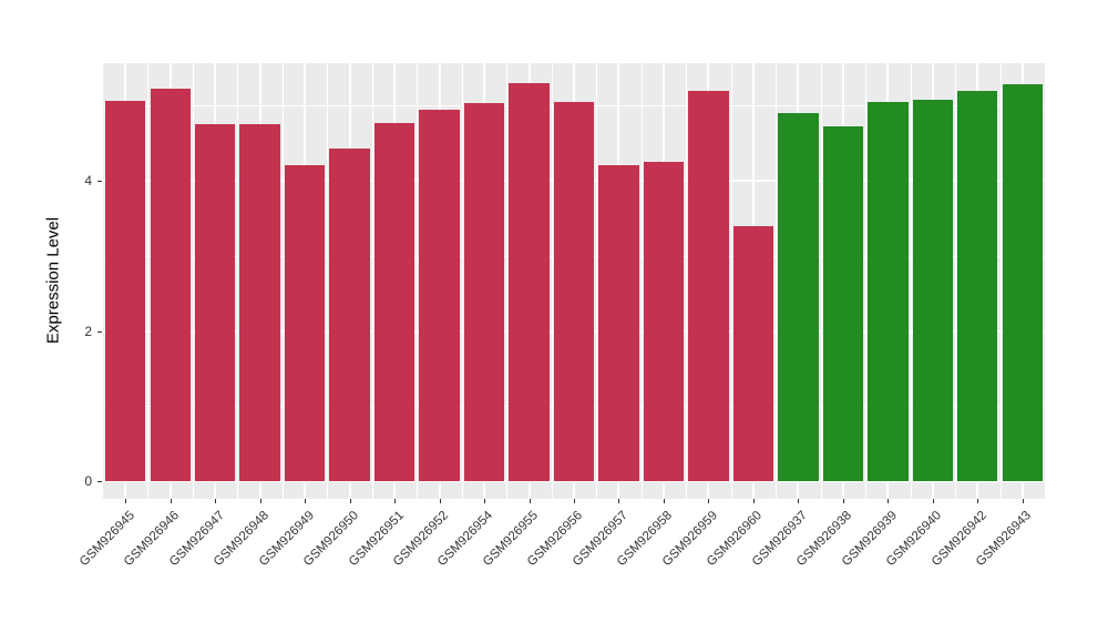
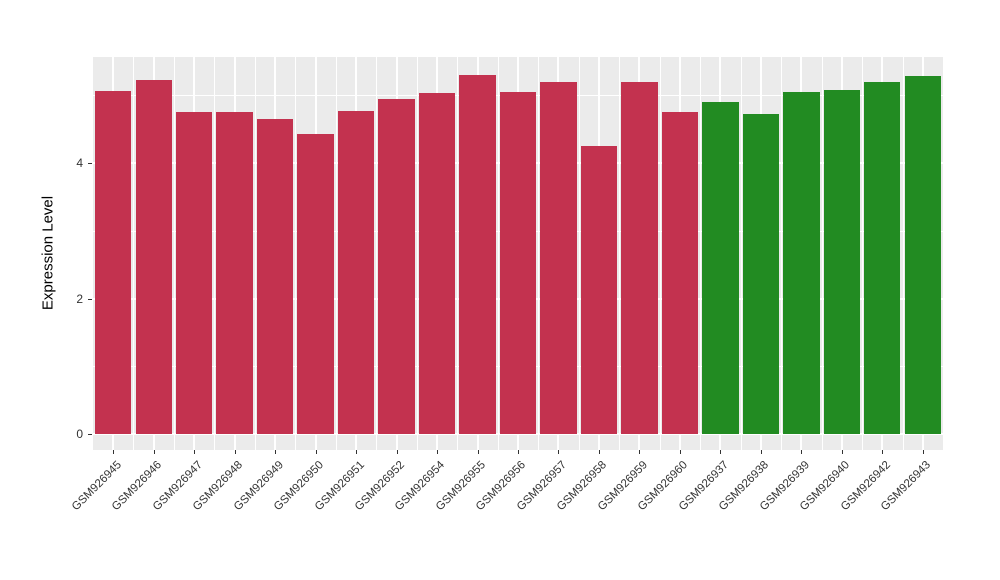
GSM926949: 4.2 -> 4.7
GSM926957: 4.2 -> 5.2
GSM926960: 3.4 -> 4.8
